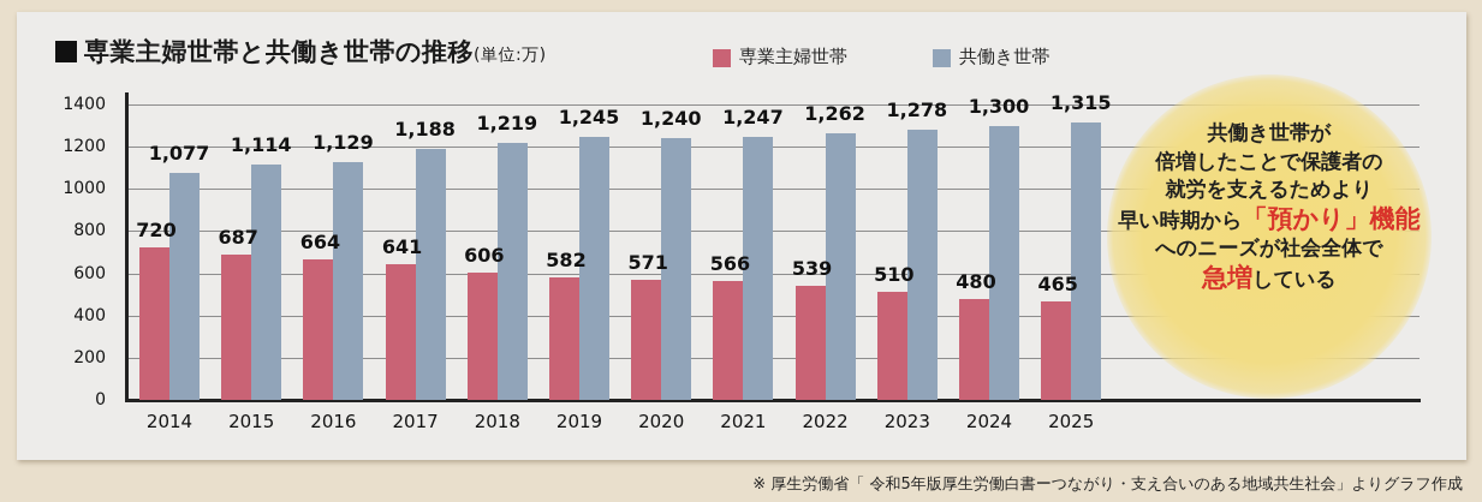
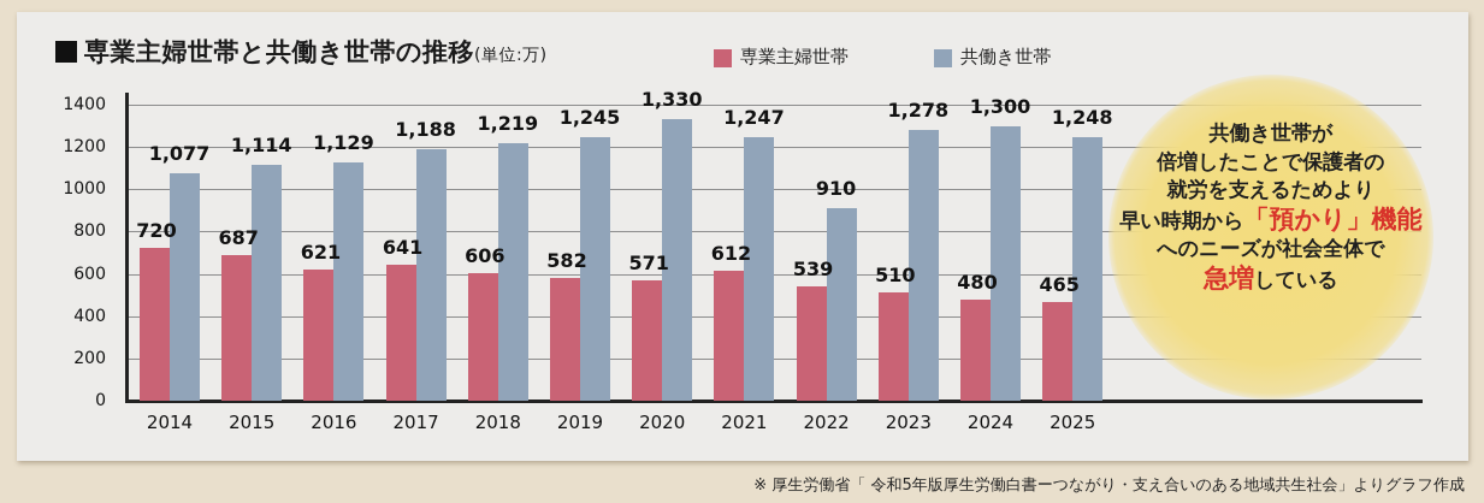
専業主婦世帯/2016: 664 -> 621
共働き世帯/2020: 1,240 -> 1,330
専業主婦世帯/2021: 566 -> 612
共働き世帯/2022: 1,262 -> 910
共働き世帯/2025: 1,315 -> 1,248
